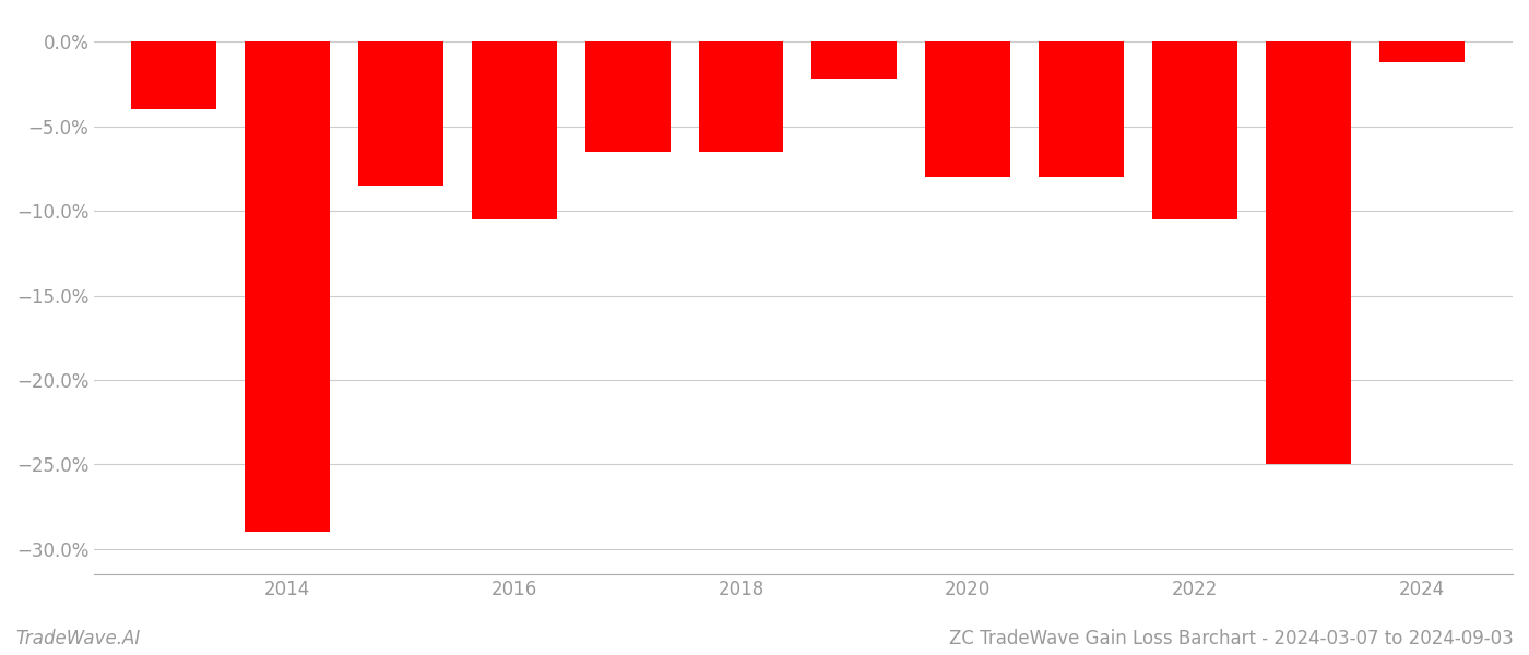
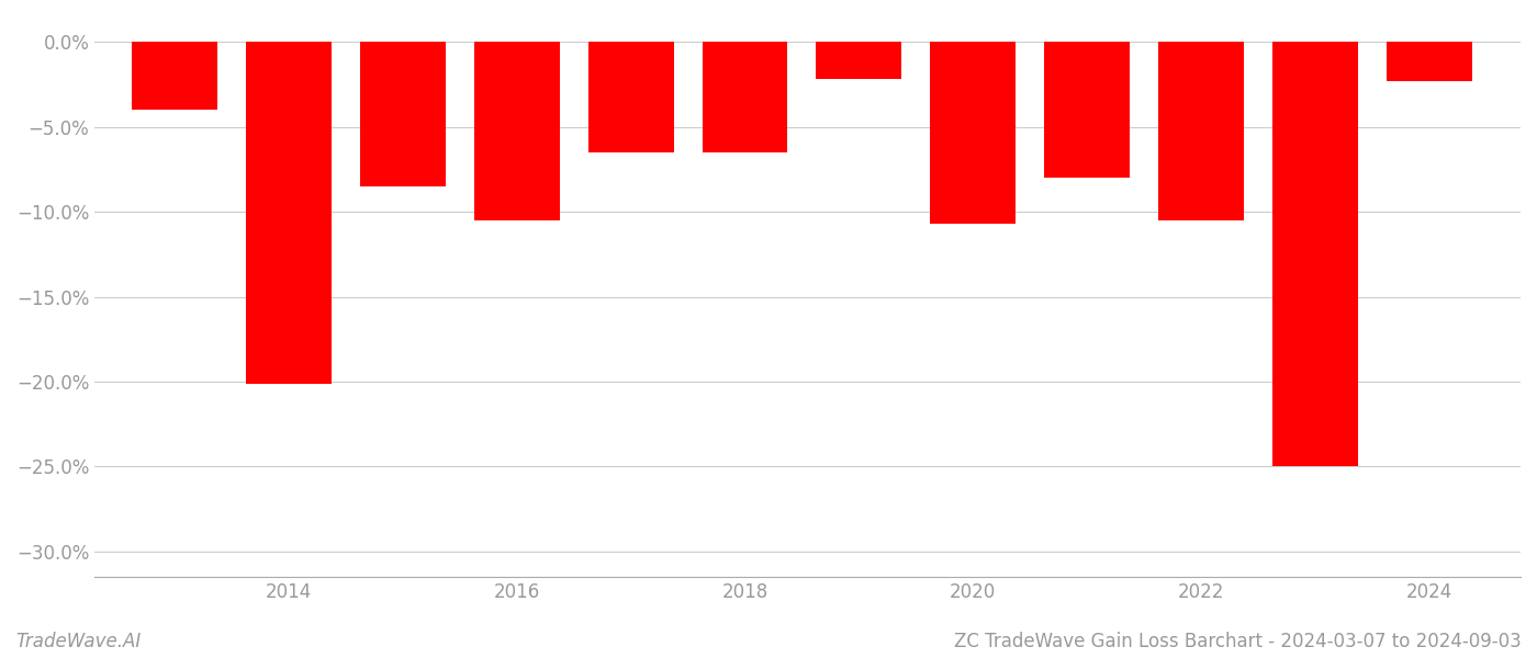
2014: -29.0% -> -20.1%
2020: -8.0% -> -10.7%
2024: -1.2% -> -2.3%
